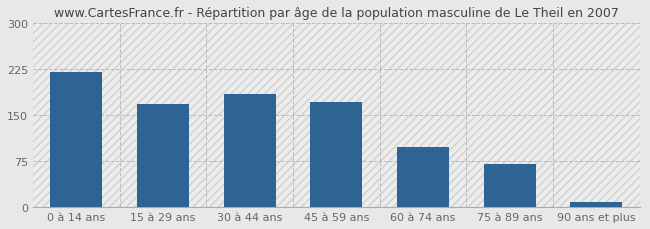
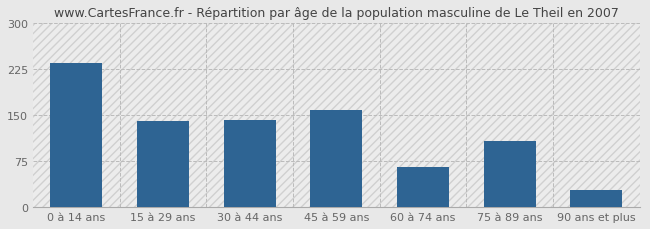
0 à 14 ans: 220 -> 234
15 à 29 ans: 168 -> 140
30 à 44 ans: 185 -> 142
45 à 59 ans: 172 -> 158
60 à 74 ans: 98 -> 66
75 à 89 ans: 70 -> 108
90 ans et plus: 8 -> 28
